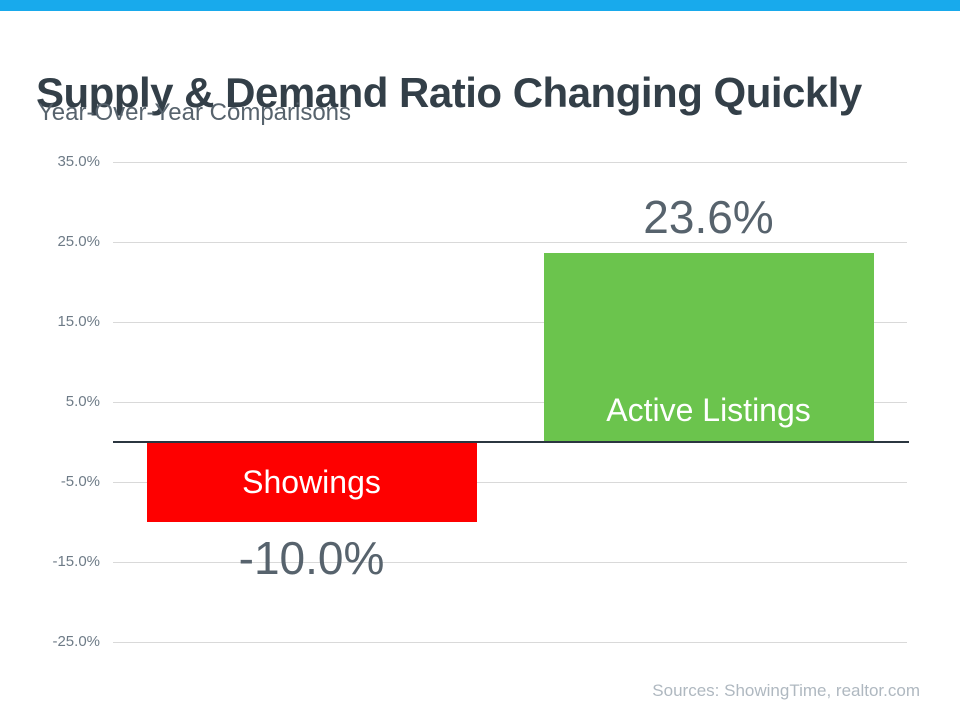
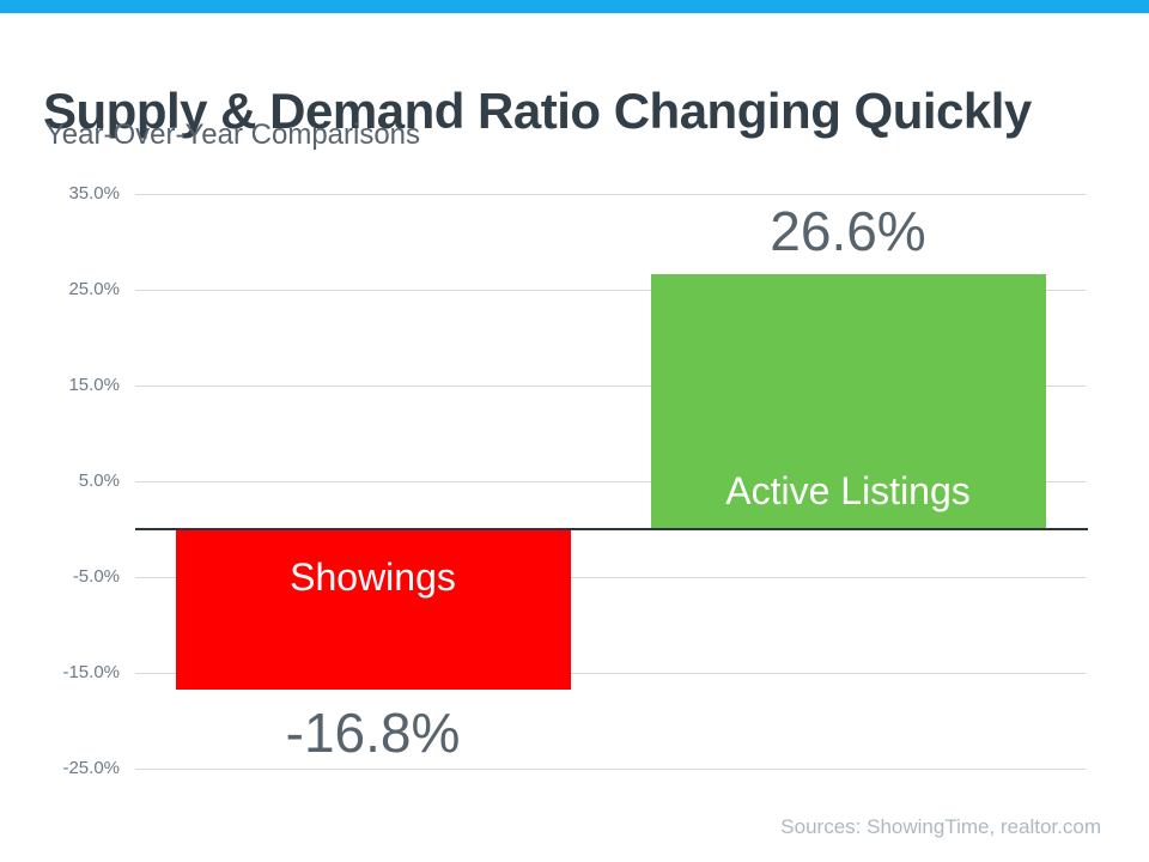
Showings: -10.0% -> -16.8%
Active Listings: 23.6% -> 26.6%
